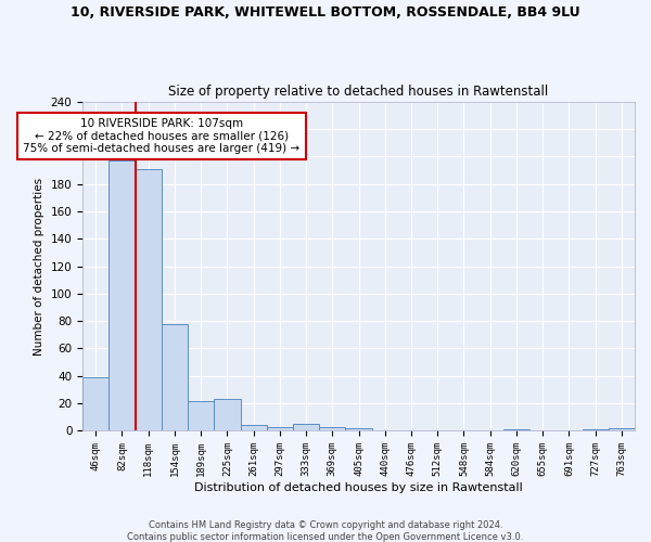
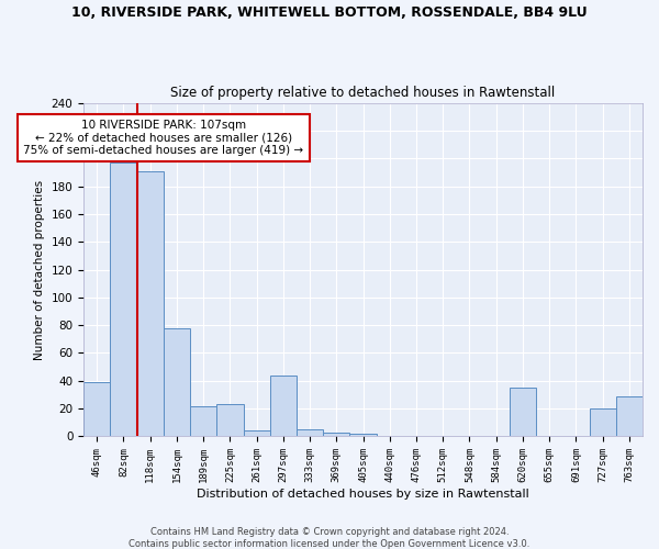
297sqm: 3 -> 44
620sqm: 1 -> 35
727sqm: 1 -> 20
763sqm: 2 -> 29
